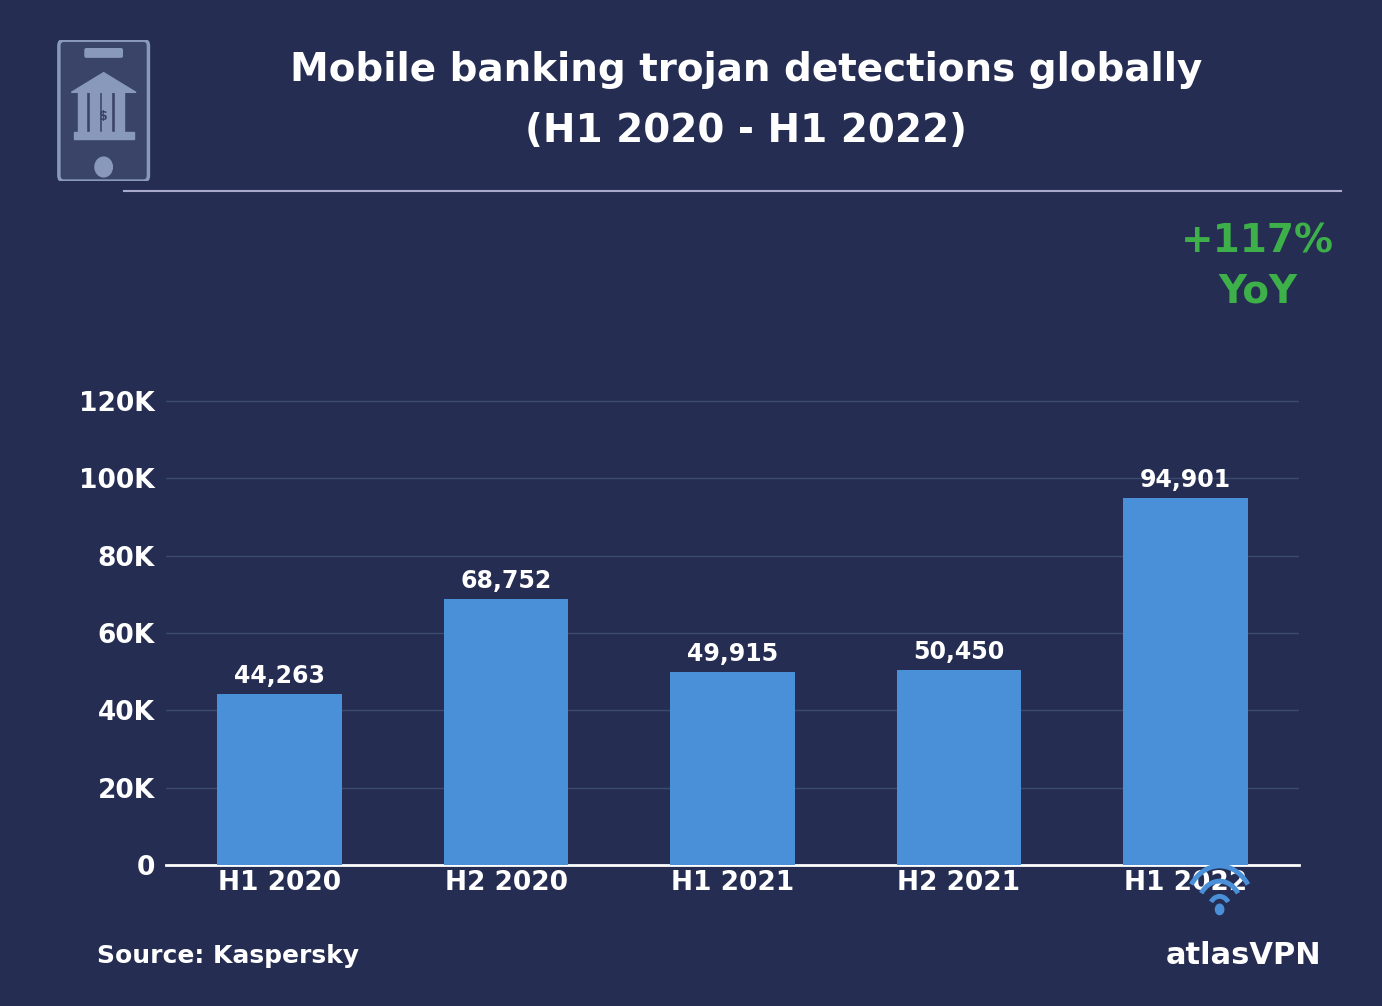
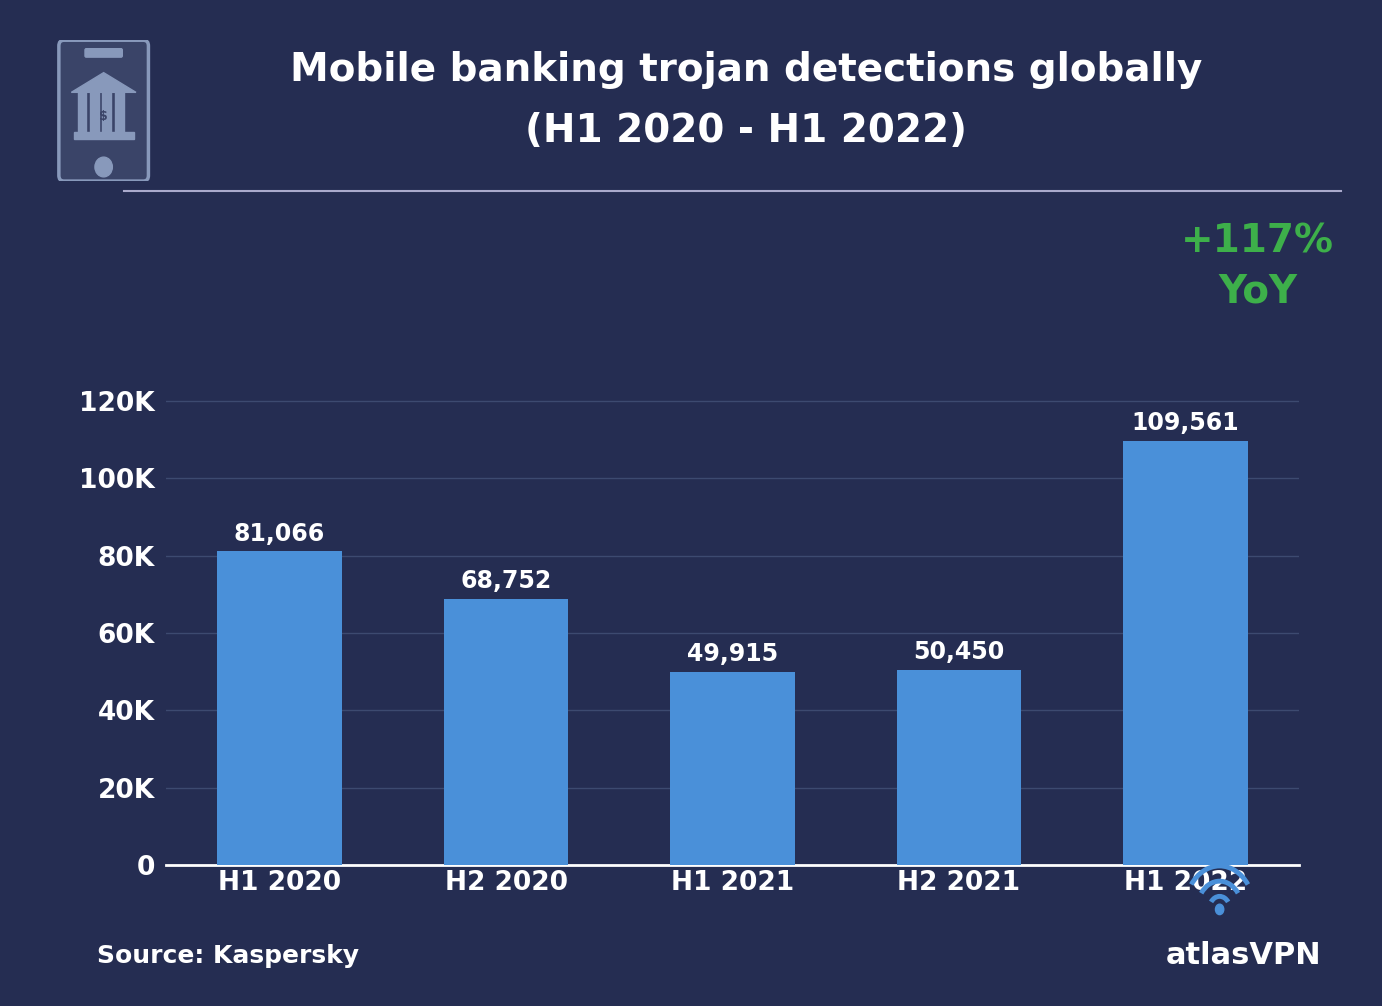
H1 2020: 44,263 -> 81,066
H1 2022: 94,901 -> 109,561
